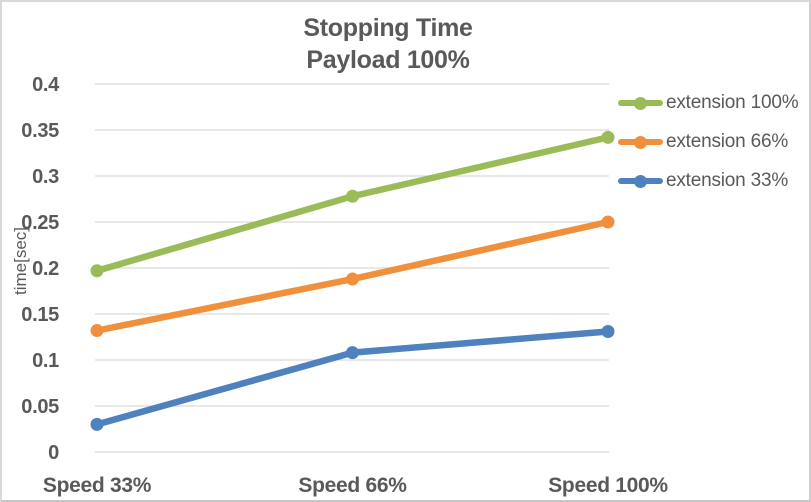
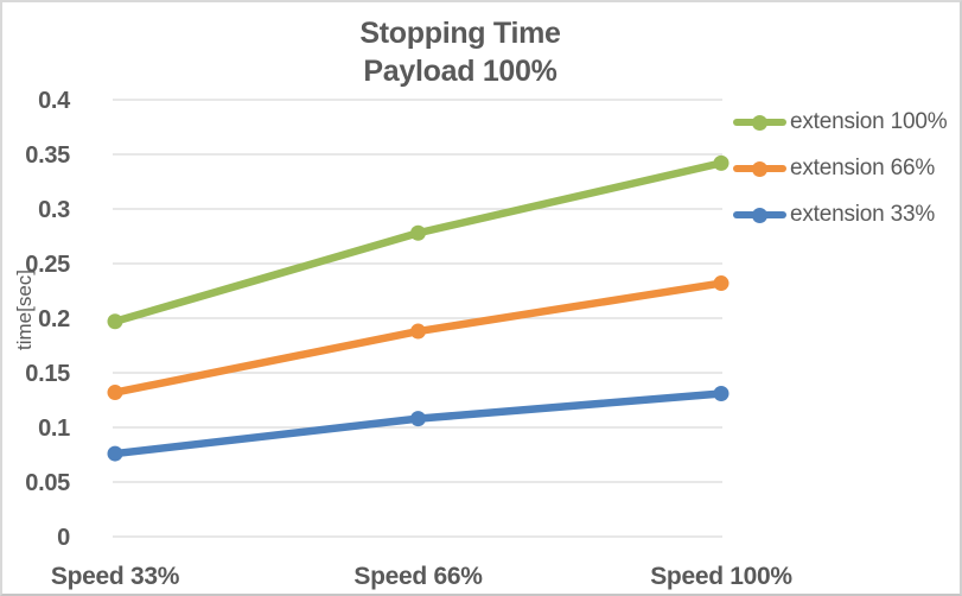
extension 33%/Speed 33%: 0.03 -> 0.08
extension 66%/Speed 100%: 0.25 -> 0.23
